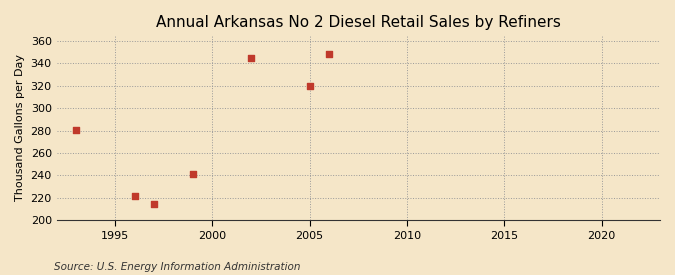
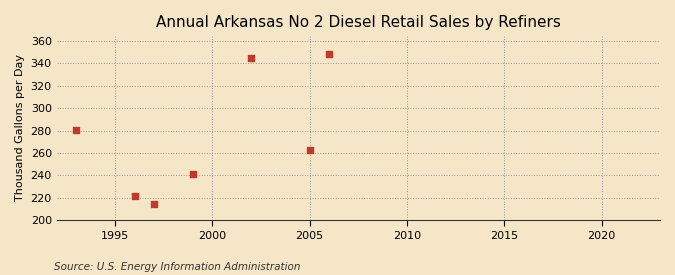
2005: 320 -> 263
